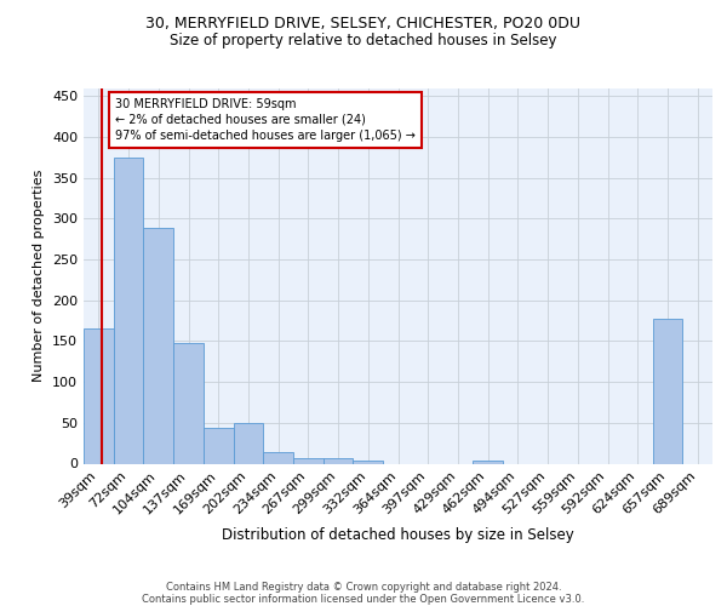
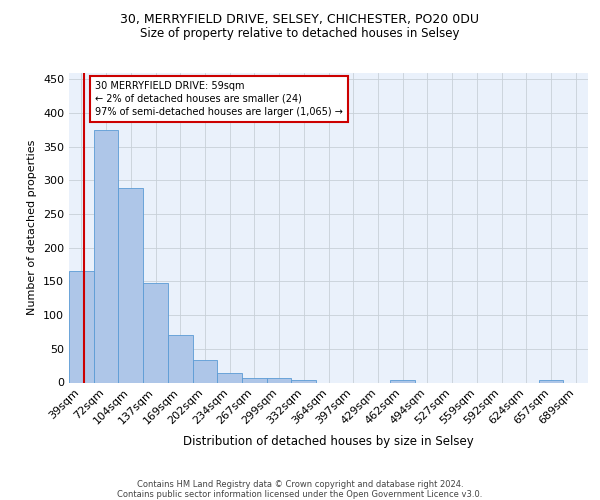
169sqm: 44 -> 70
202sqm: 50 -> 33
657sqm: 178 -> 4
